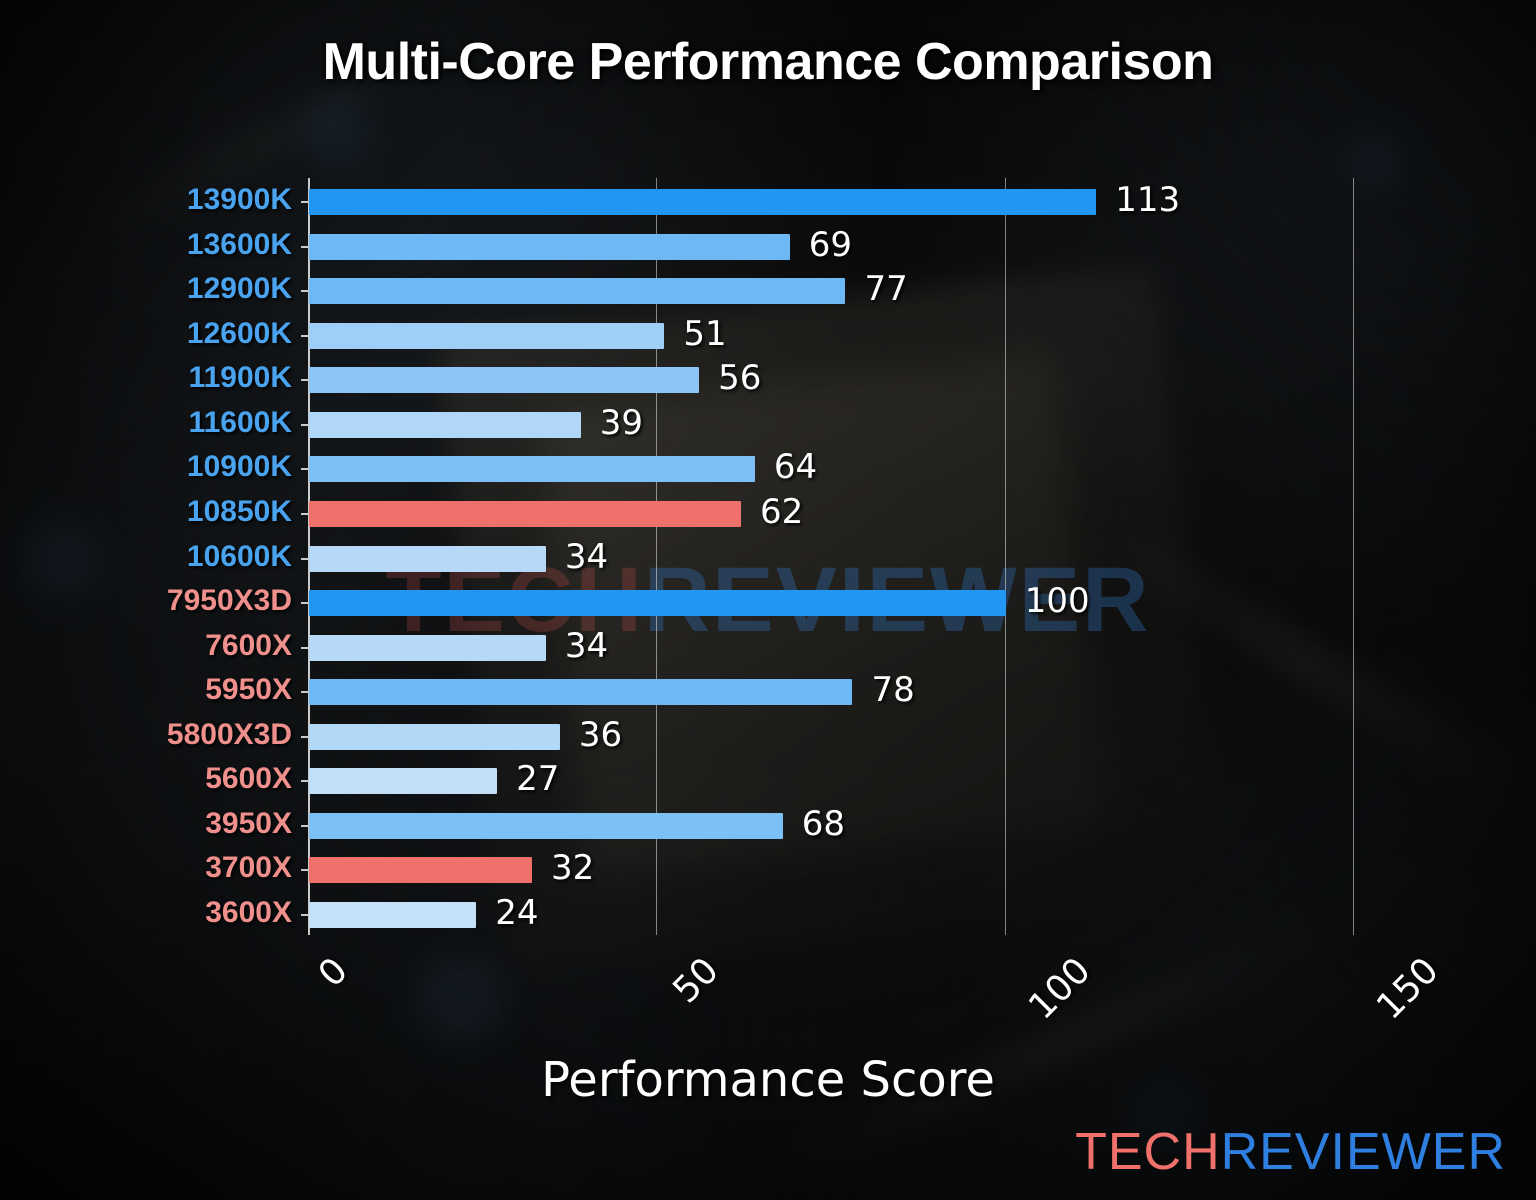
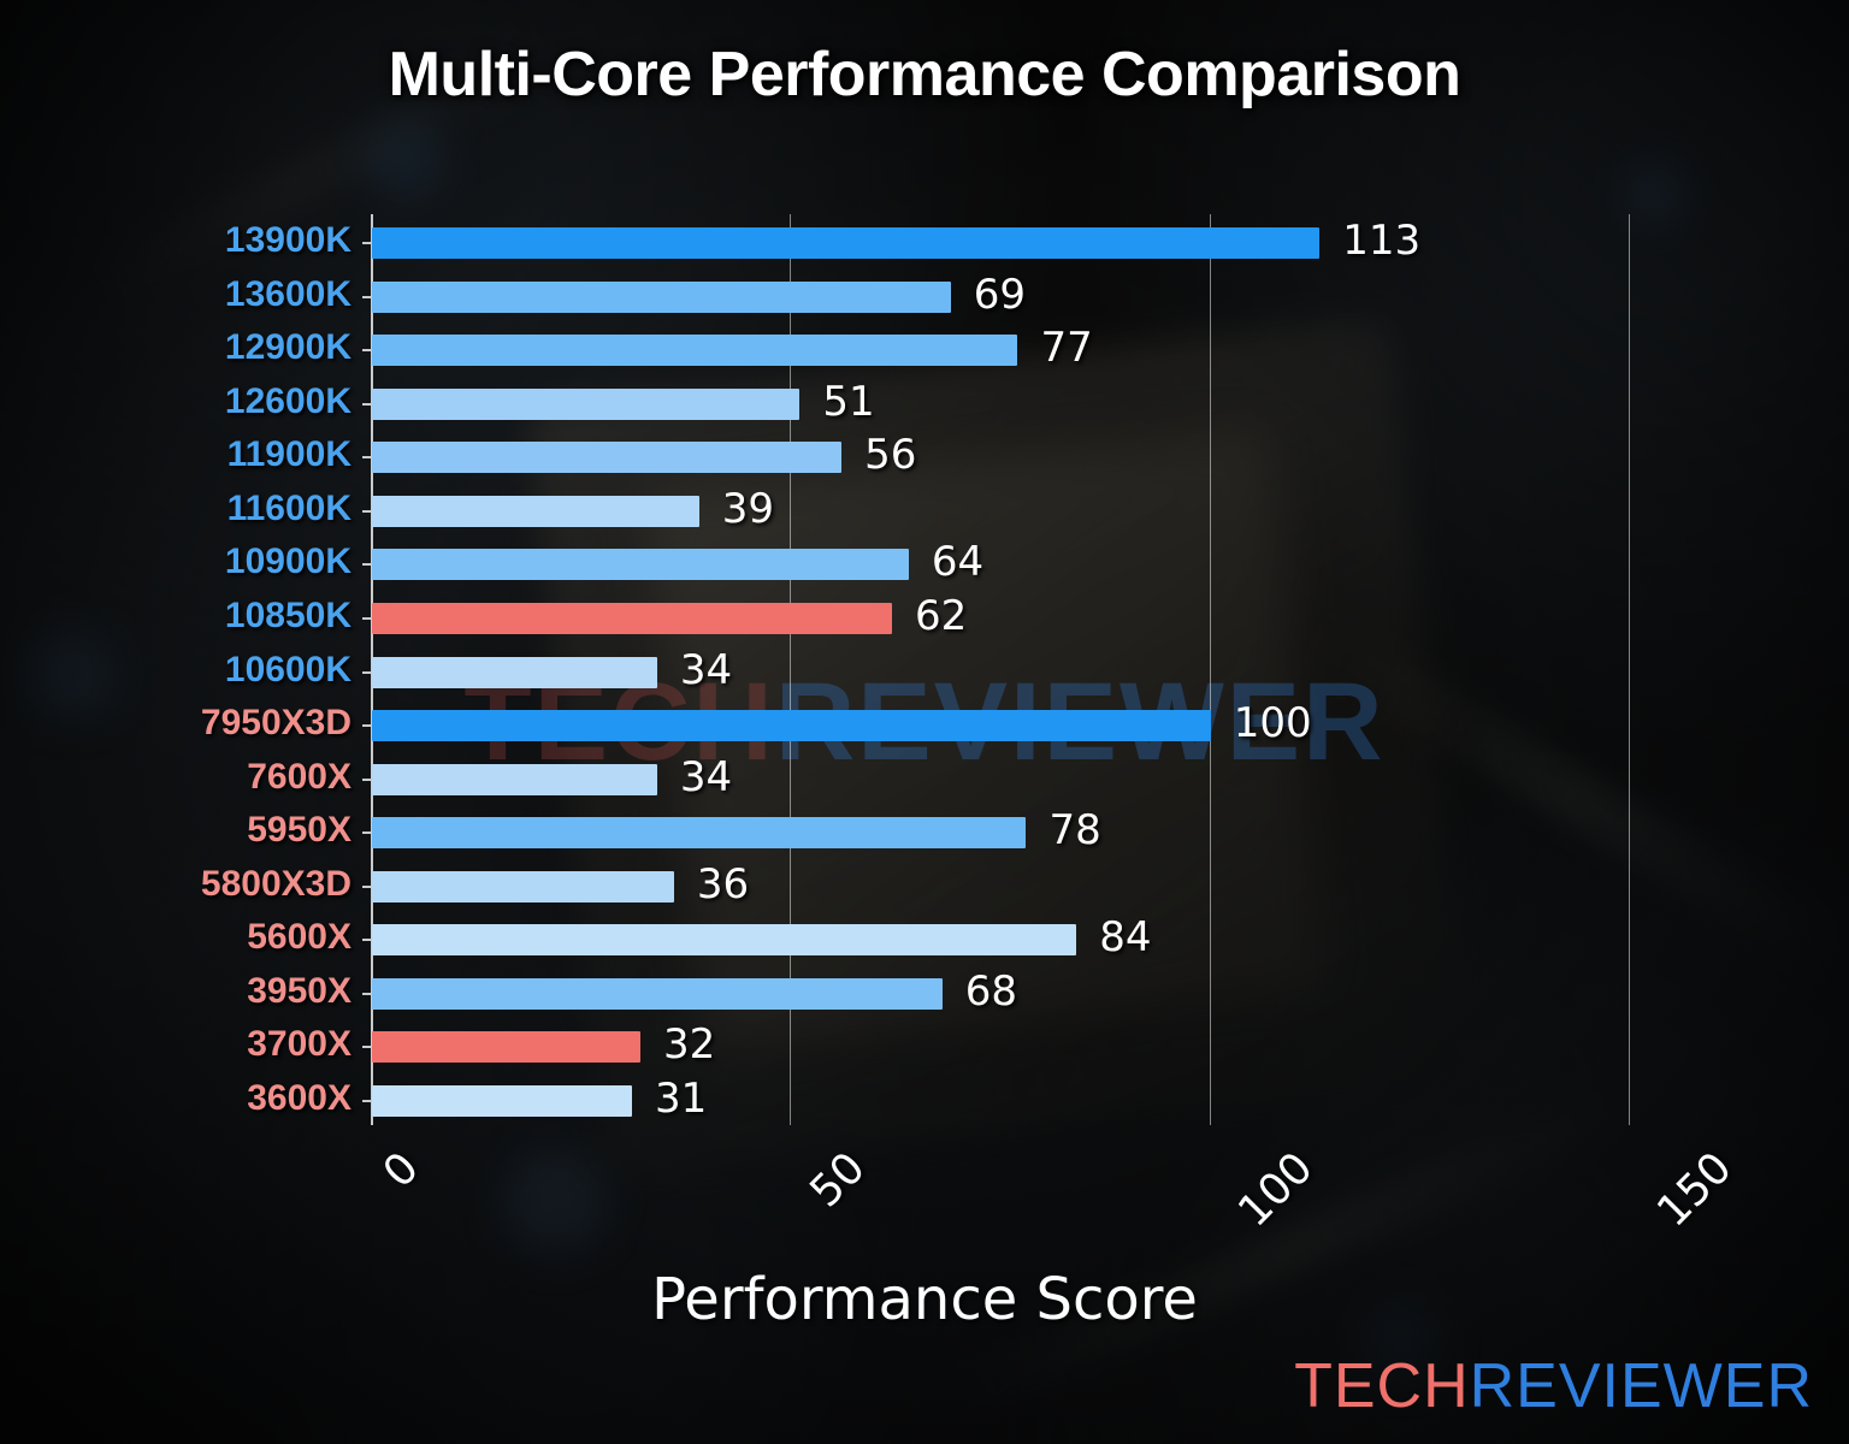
5600X: 27 -> 84
3600X: 24 -> 31
